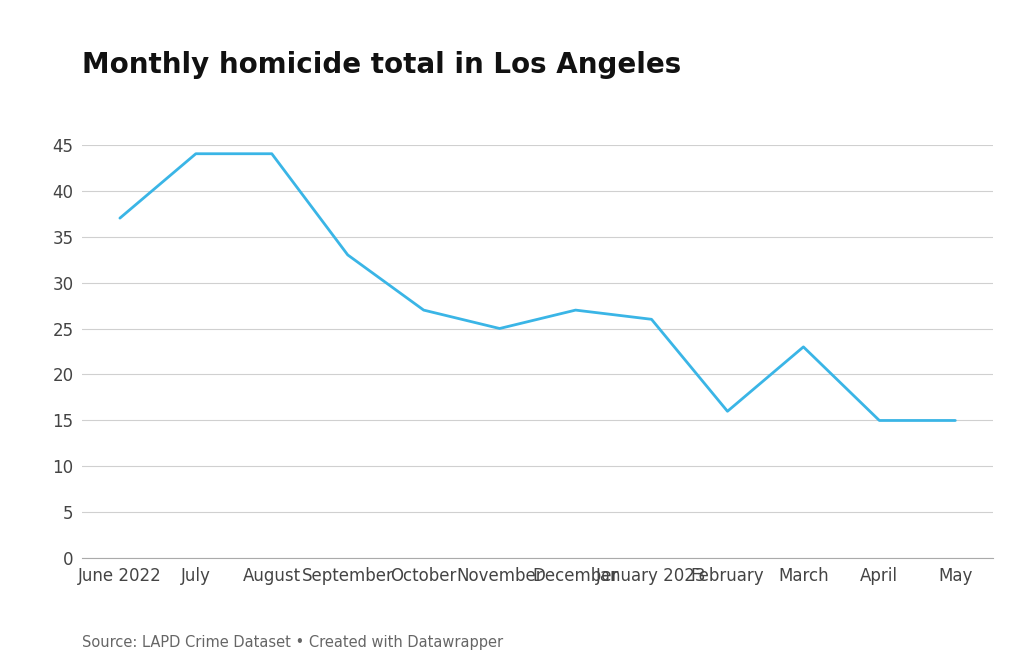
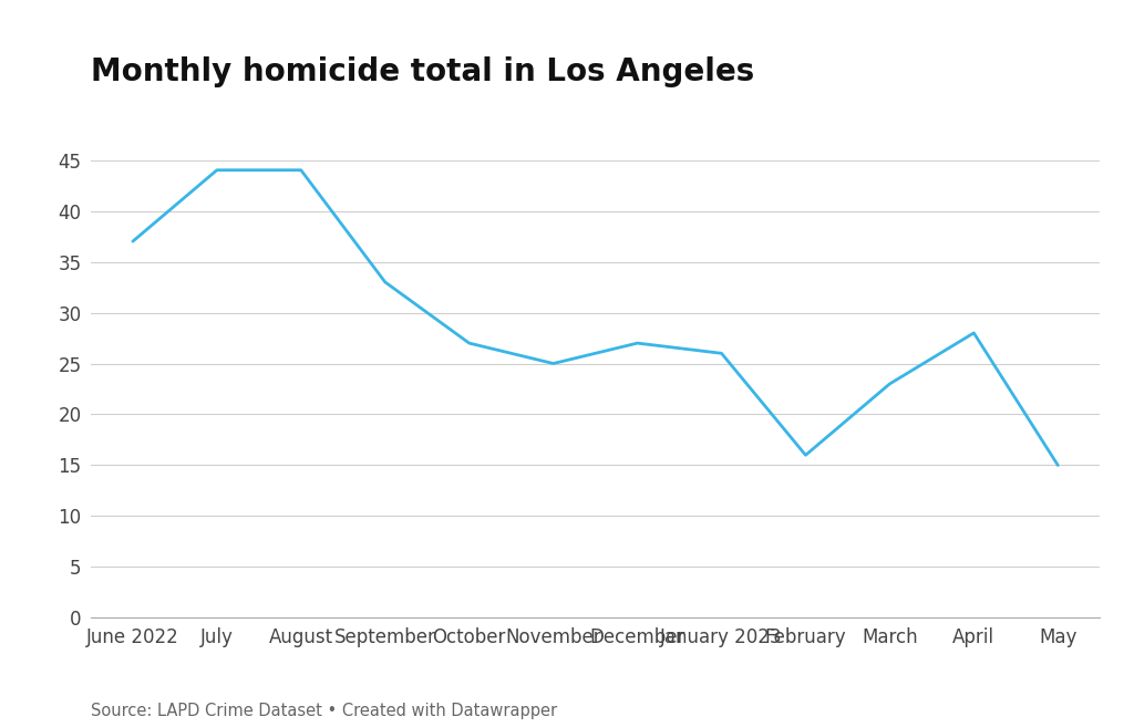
April: 15 -> 28
